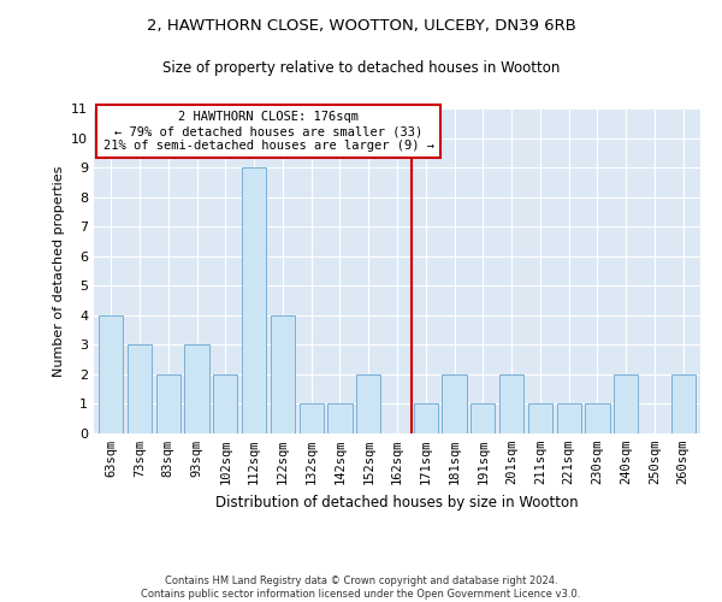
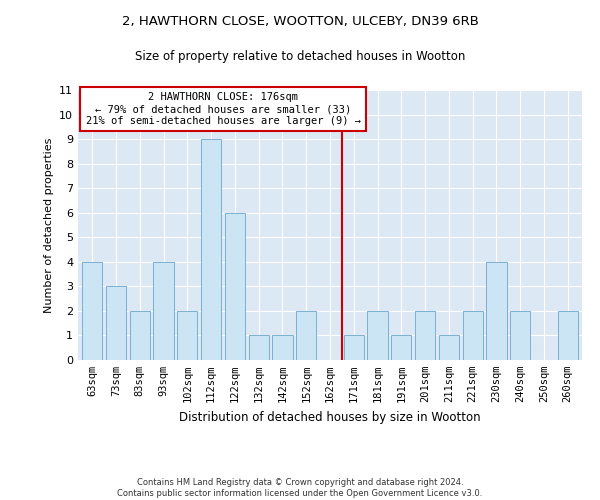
93sqm: 3 -> 4
122sqm: 4 -> 6
221sqm: 1 -> 2
230sqm: 1 -> 4
